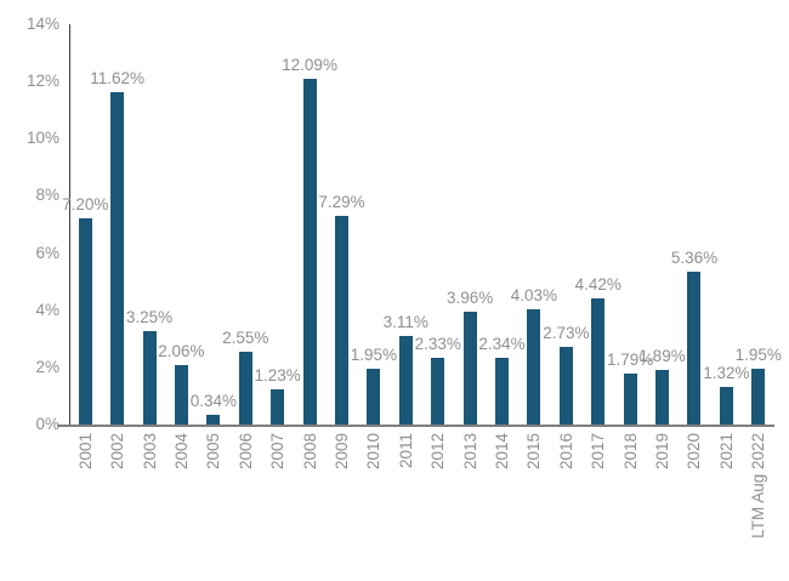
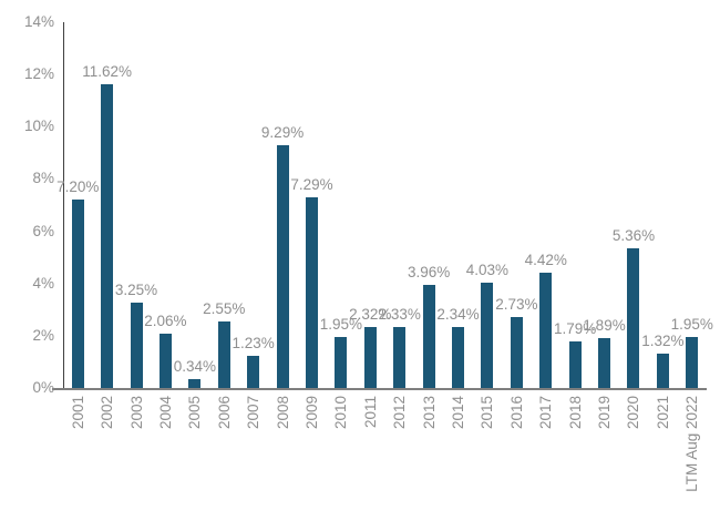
2008: 12.09% -> 9.29%
2011: 3.11% -> 2.32%
